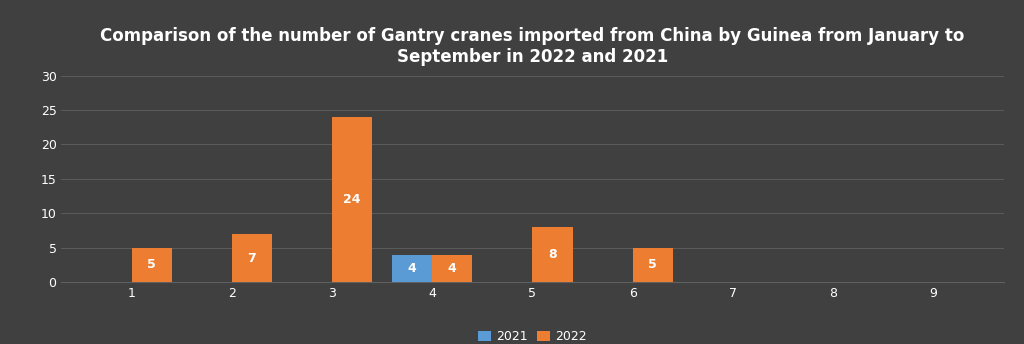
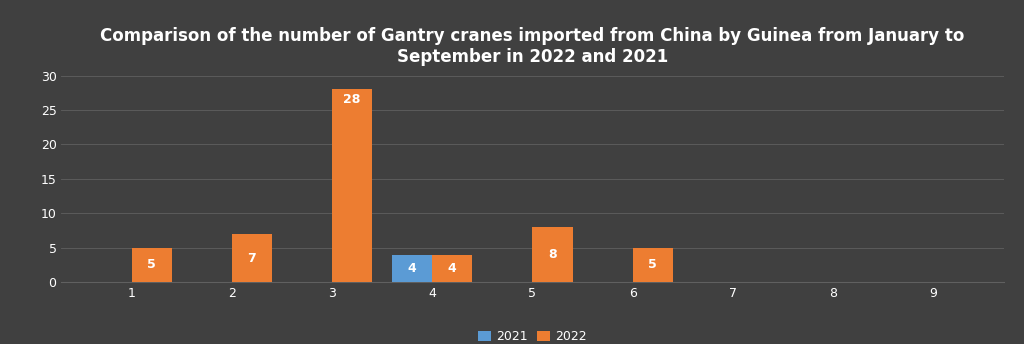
2022/3: 24 -> 28
